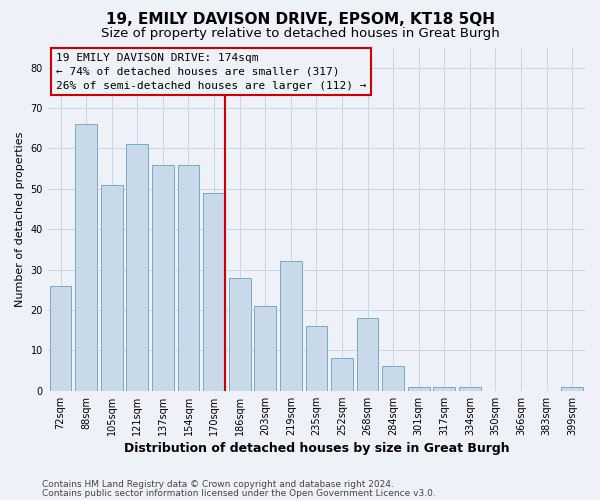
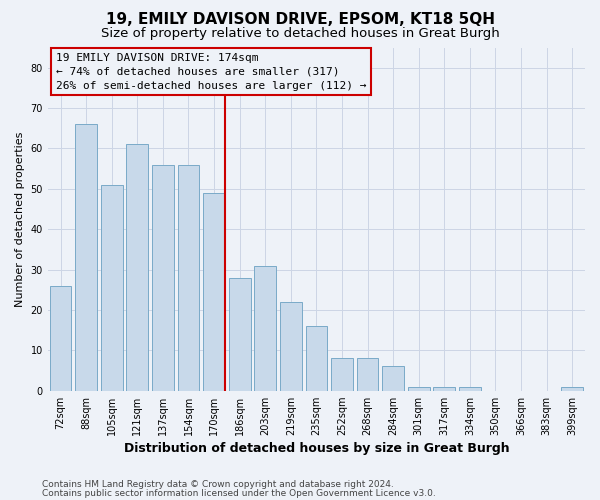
203sqm: 21 -> 31
219sqm: 32 -> 22
268sqm: 18 -> 8
